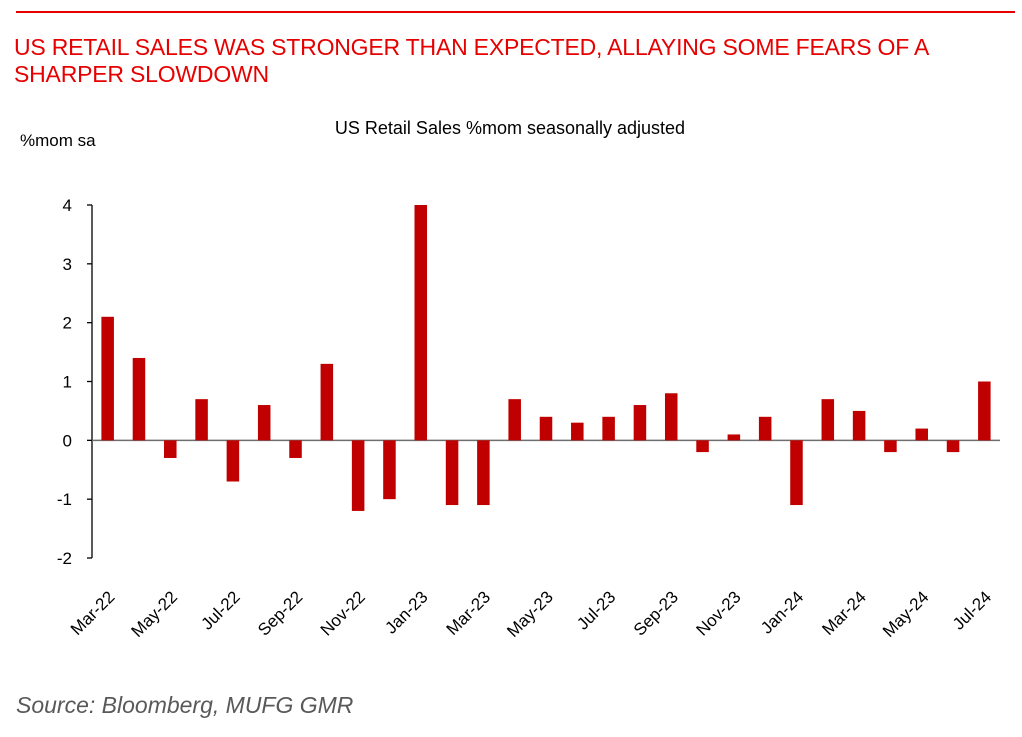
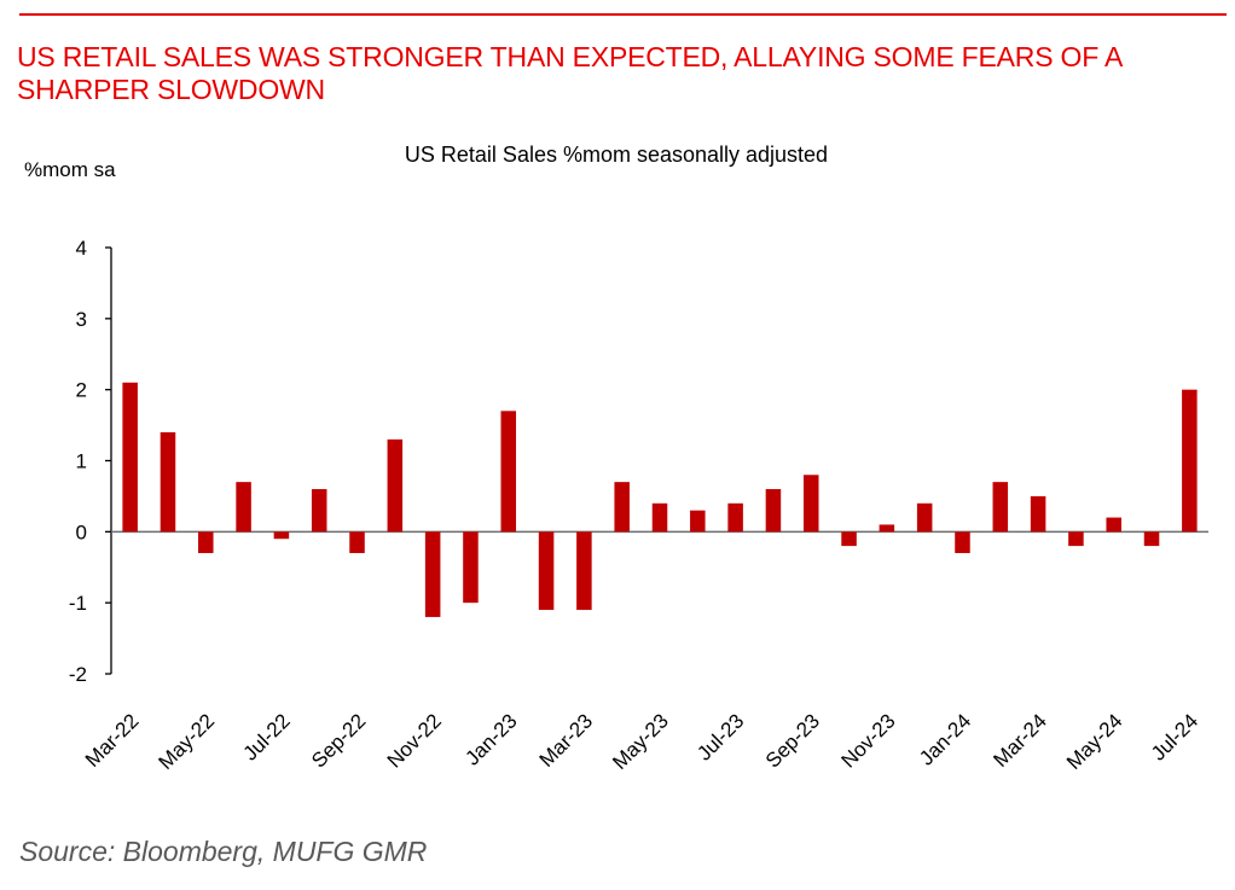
Jul-22: -0.7 -> -0.1
Jan-23: 4.0 -> 1.7
Jan-24: -1.1 -> -0.3
Jul-24: 1.0 -> 2.0
